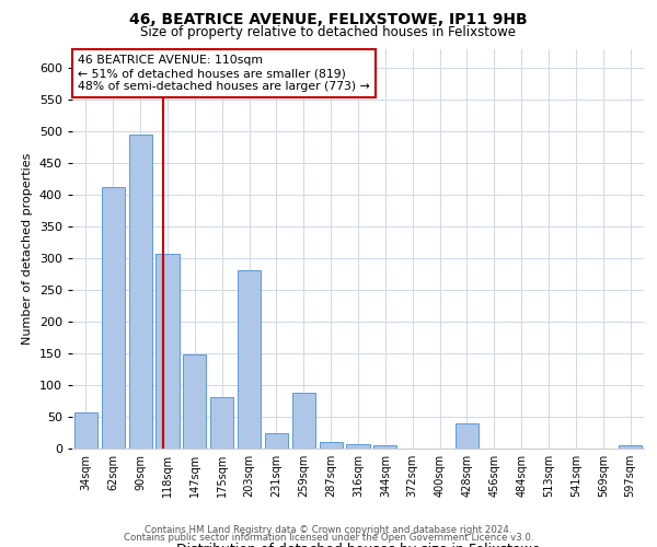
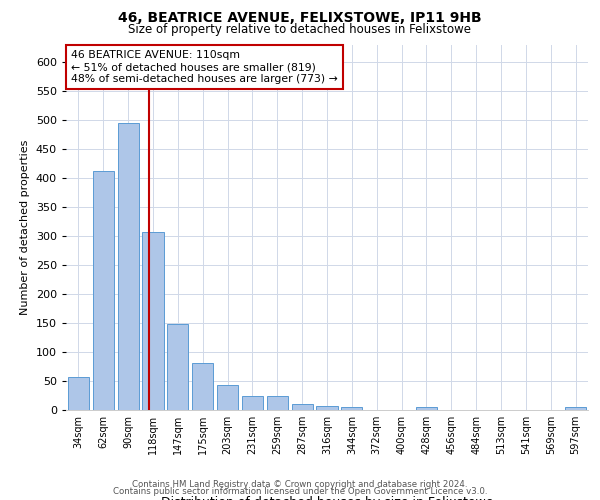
203sqm: 282 -> 44
259sqm: 88 -> 24
428sqm: 40 -> 5
